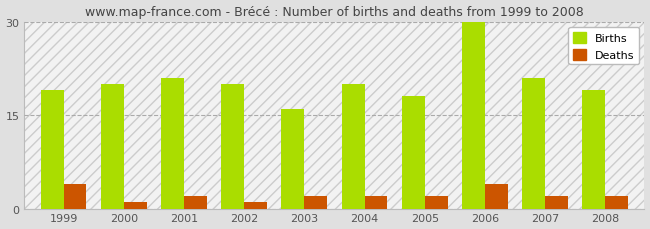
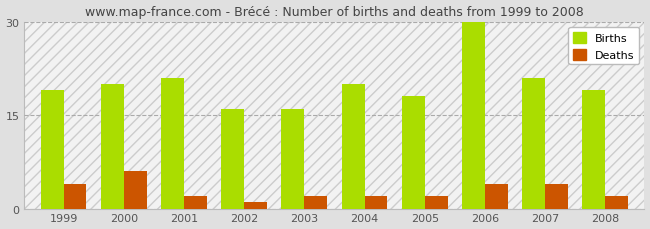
Deaths/2000: 1 -> 6
Births/2002: 20 -> 16
Deaths/2007: 2 -> 4
